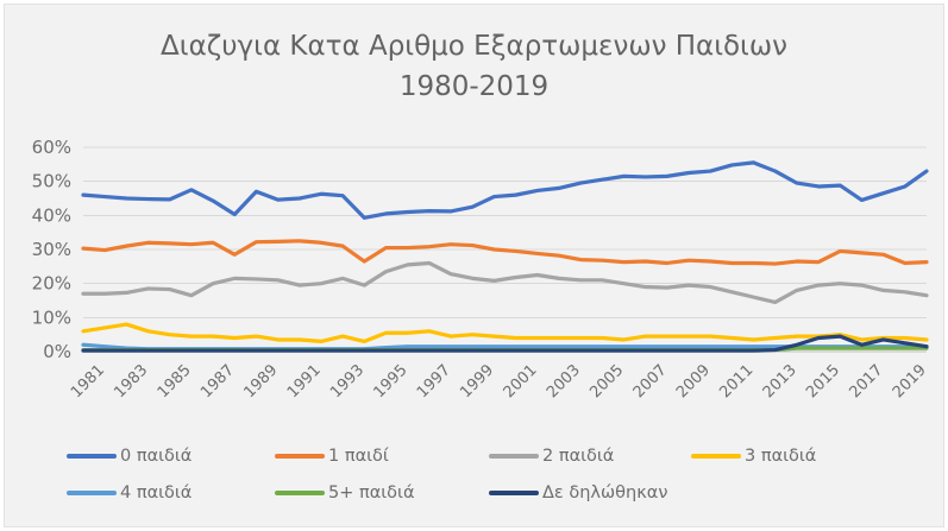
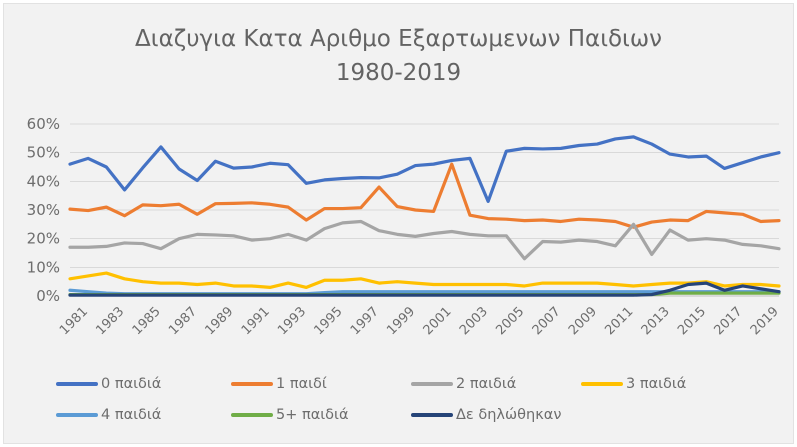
0 παιδιά/1981: 46% -> 48%
0 παιδιά/1983: 45% -> 37%
1 παιδί/1983: 32% -> 28%
0 παιδιά/1985: 48% -> 52%
1 παιδί/1997: 32% -> 38%
1 παιδί/2001: 29% -> 46%
0 παιδιά/2003: 50% -> 33%
2 παιδιά/2005: 20% -> 13%
1 παιδί/2011: 26% -> 24%
2 παιδιά/2011: 16% -> 25%
2 παιδιά/2013: 18% -> 23%
0 παιδιά/2019: 53% -> 50%
